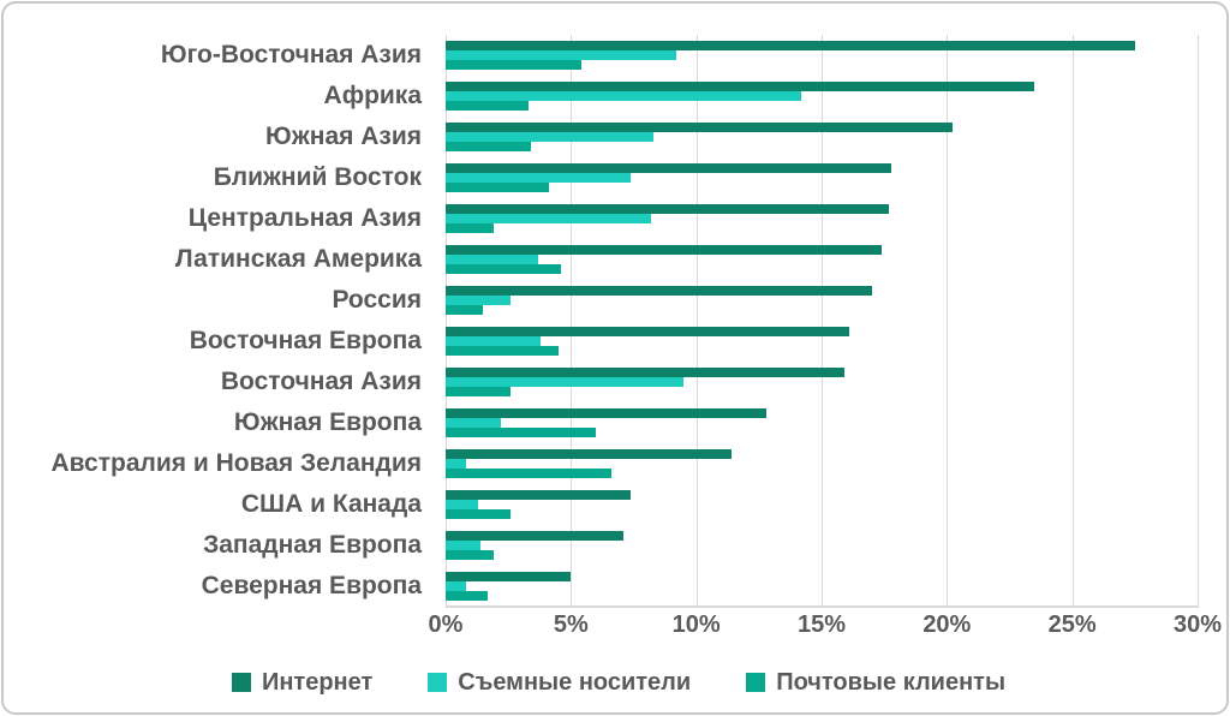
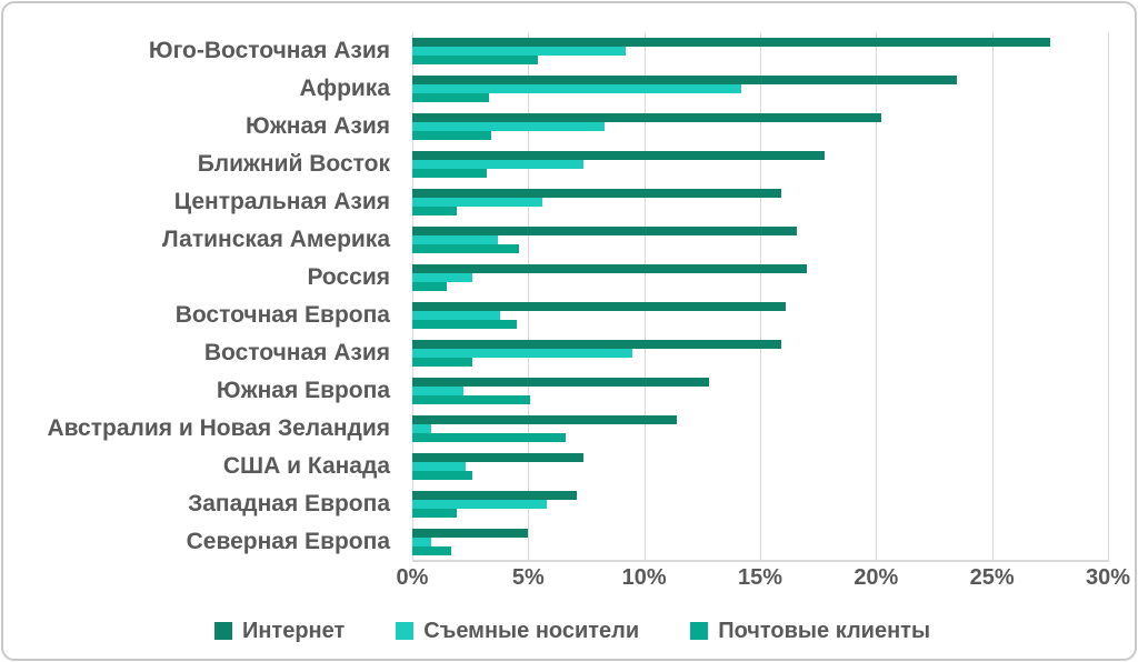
Почтовые клиенты/Ближний Восток: 4.1% -> 3.2%
Интернет/Центральная Азия: 17.7% -> 15.9%
Съемные носители/Центральная Азия: 8.2% -> 5.6%
Интернет/Латинская Америка: 17.4% -> 16.6%
Почтовые клиенты/Южная Европа: 6.0% -> 5.1%
Съемные носители/США и Канада: 1.3% -> 2.3%
Съемные носители/Западная Европа: 1.4% -> 5.8%
